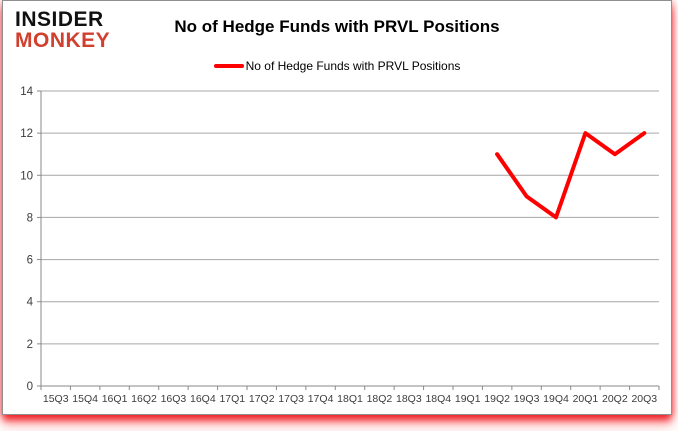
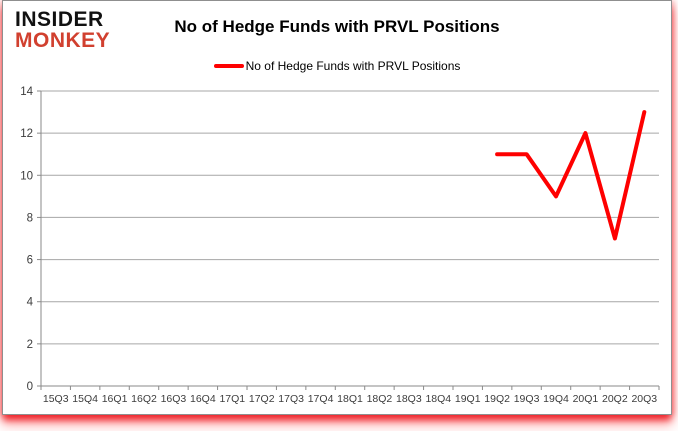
19Q3: 9 -> 11
19Q4: 8 -> 9
20Q2: 11 -> 7
20Q3: 12 -> 13
